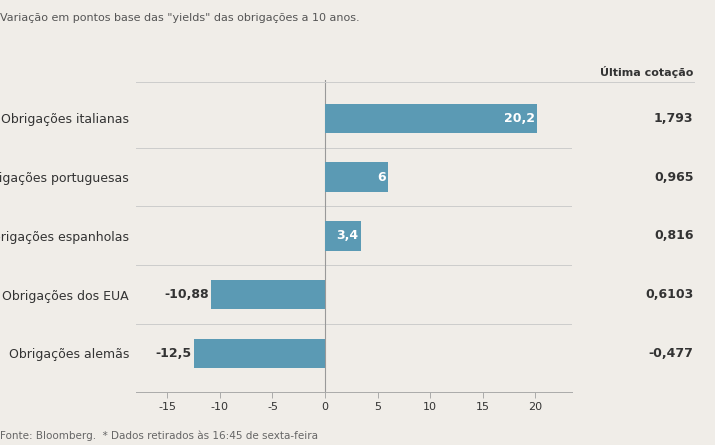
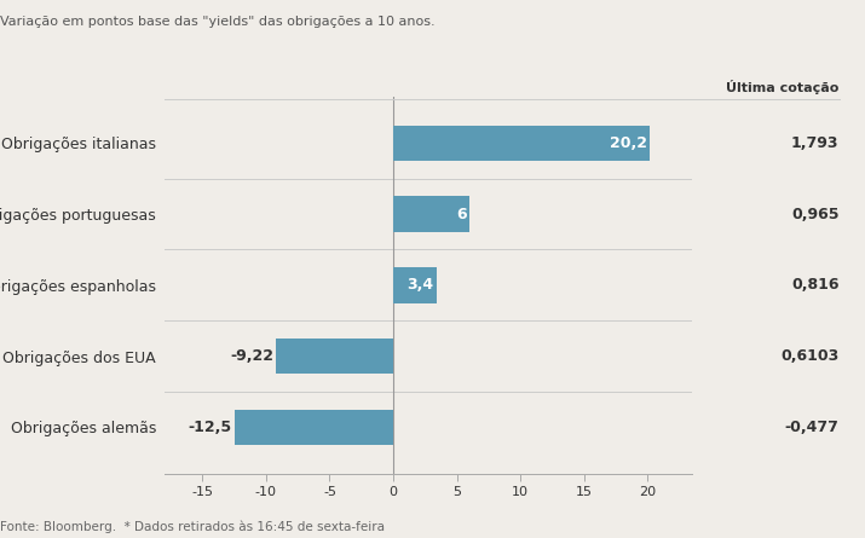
Obrigações dos EUA: -10,88 -> -9,22
